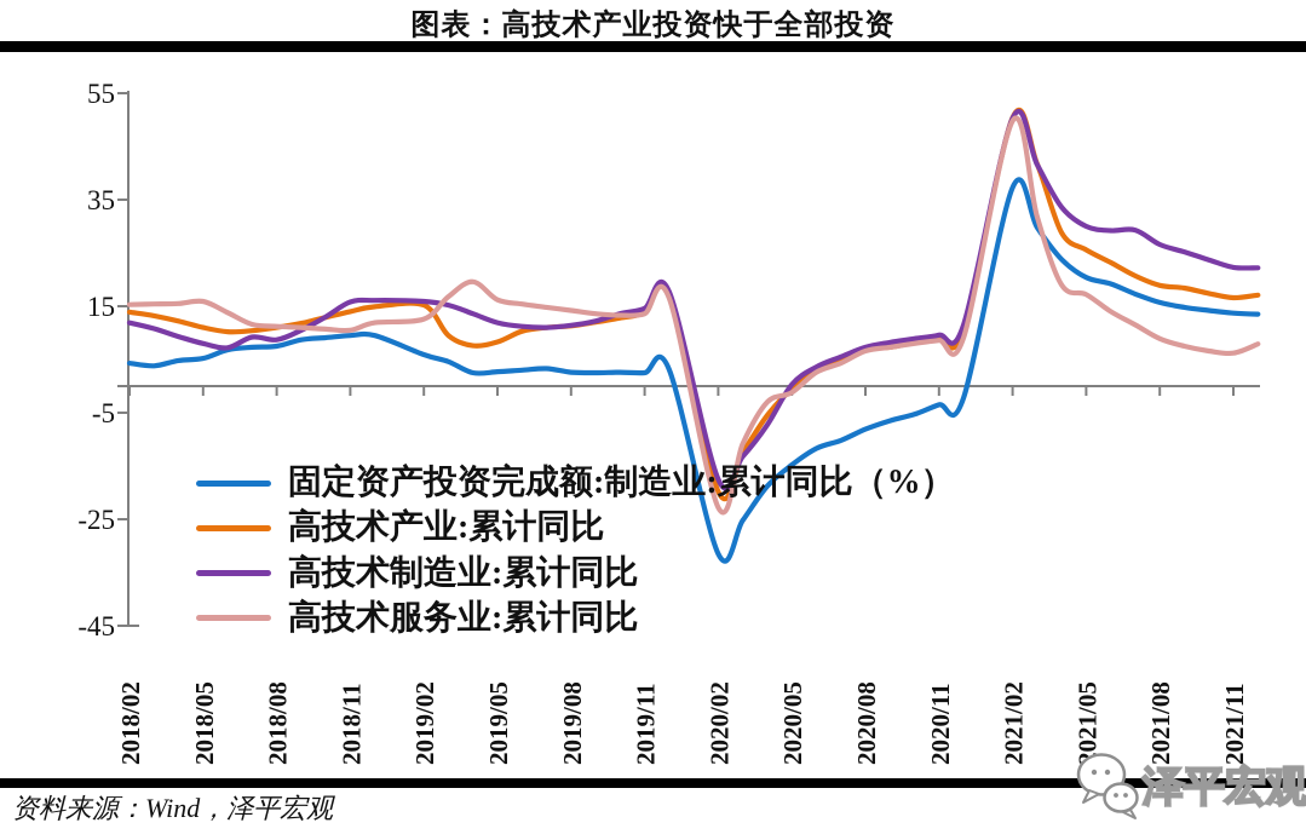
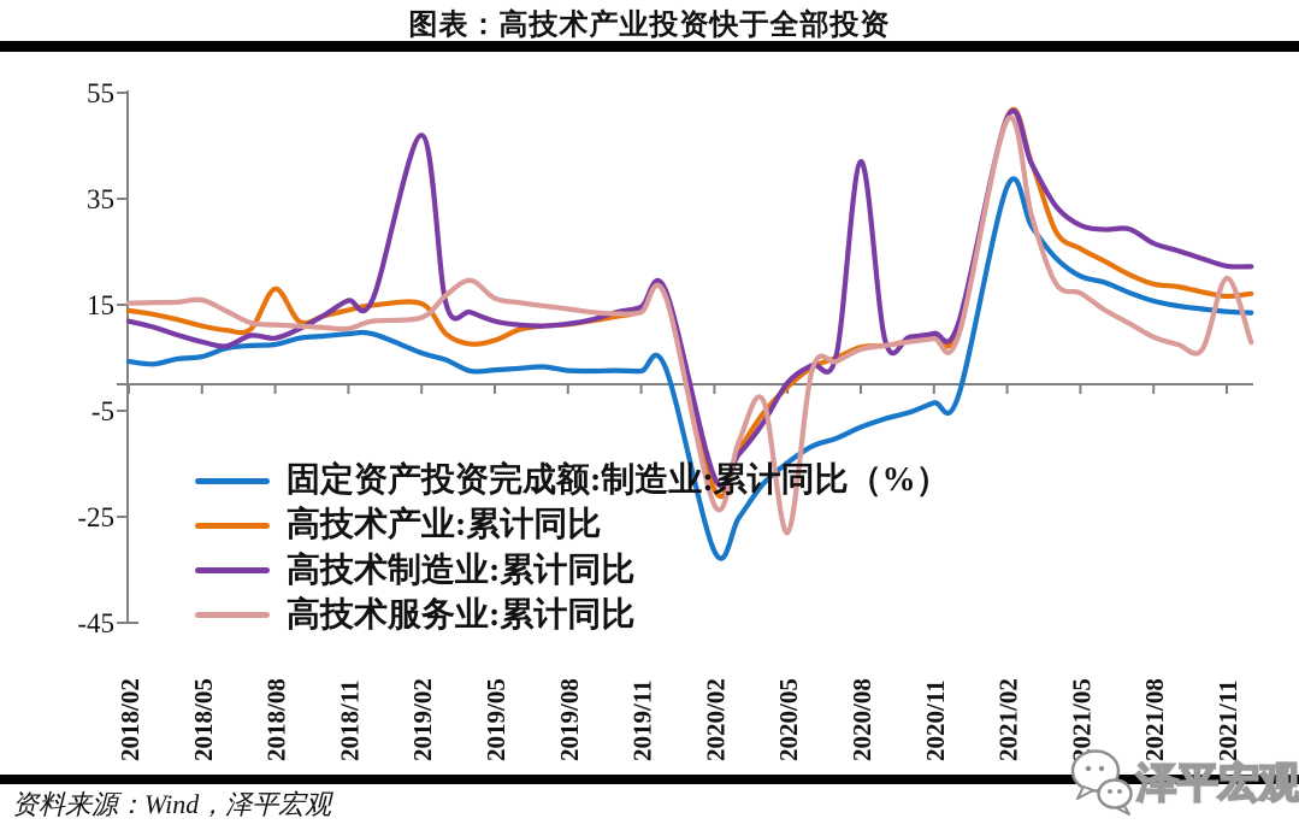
高技术产业:累计同比/2018/08: 11 -> 18
高技术制造业:累计同比/2019/02: 16 -> 47
高技术服务业:累计同比/2020/05: -1 -> -28
高技术制造业:累计同比/2020/08: 7 -> 42
高技术服务业:累计同比/2021/11: 6 -> 20
